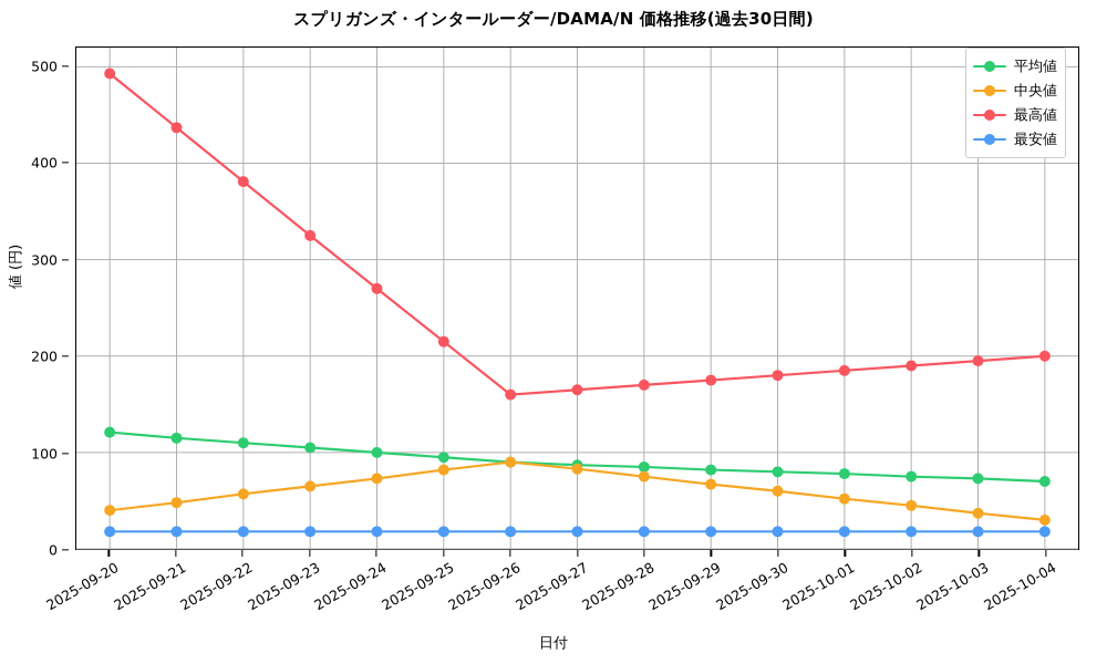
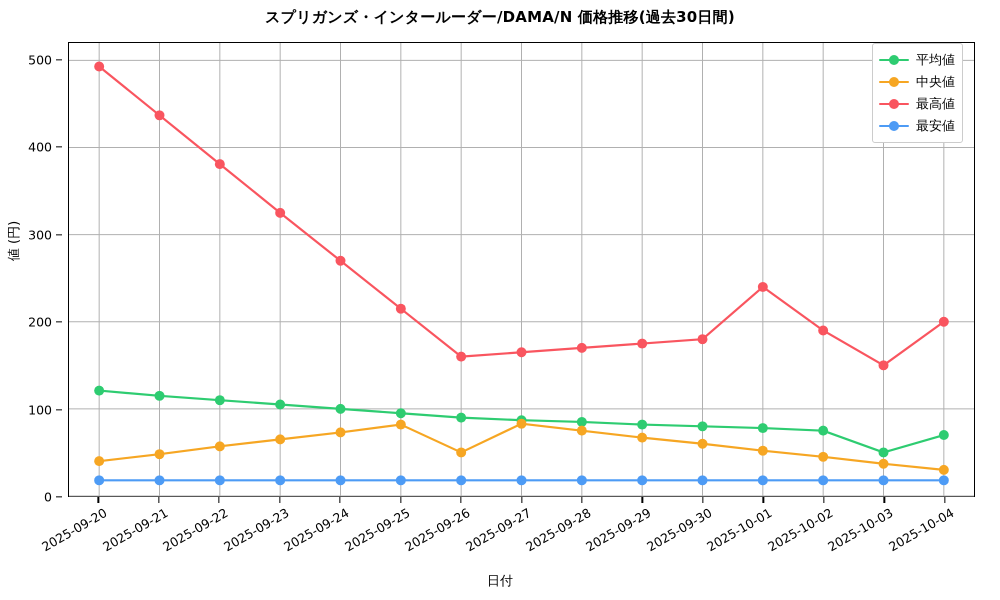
中央値/2025-09-26: 90 -> 50
最高値/2025-10-01: 180 -> 240
平均値/2025-10-03: 70 -> 50
最高値/2025-10-03: 200 -> 150
